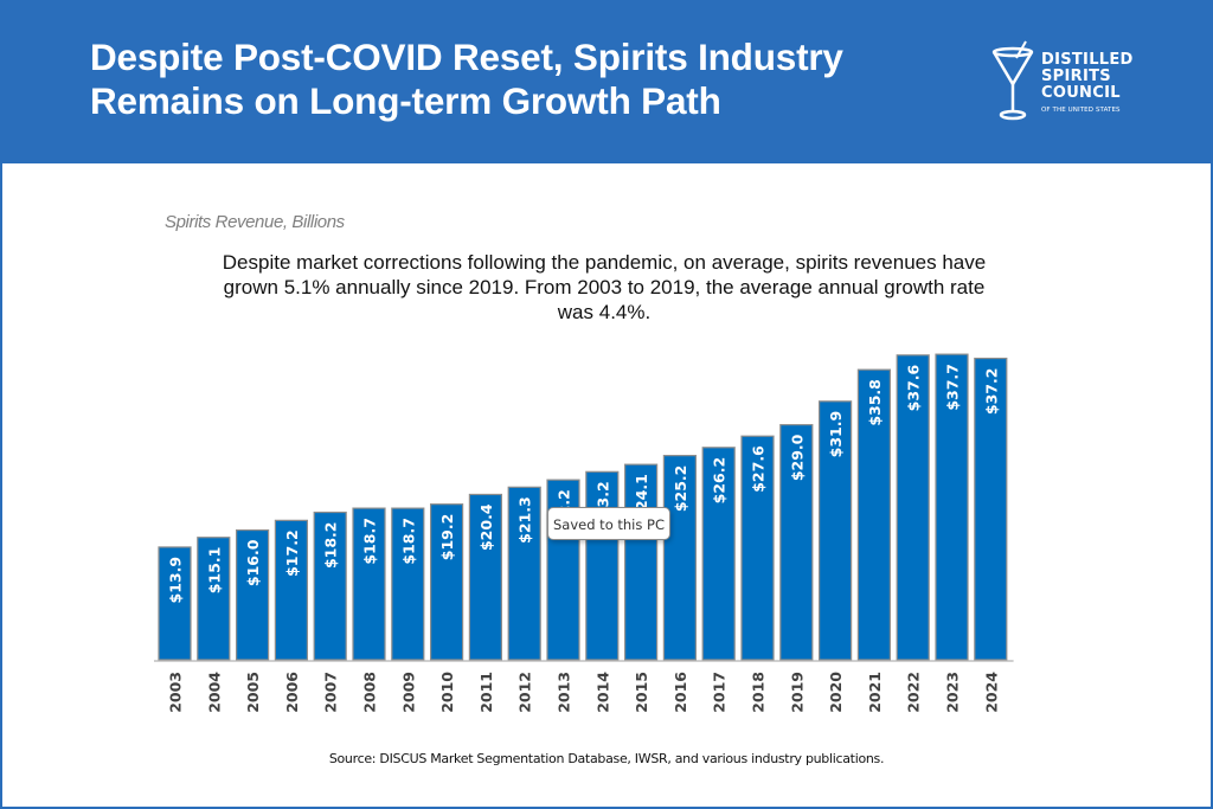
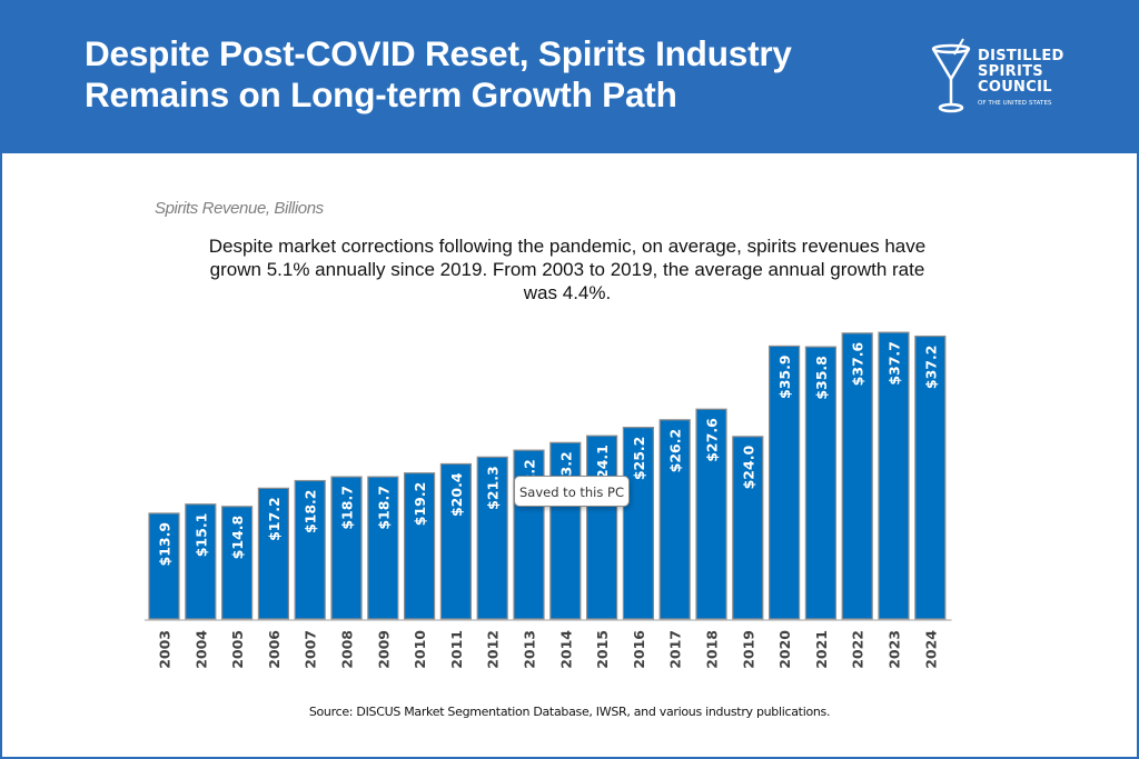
2005: $16.0 -> $14.8
2019: $29.0 -> $24.0
2020: $31.9 -> $35.9
